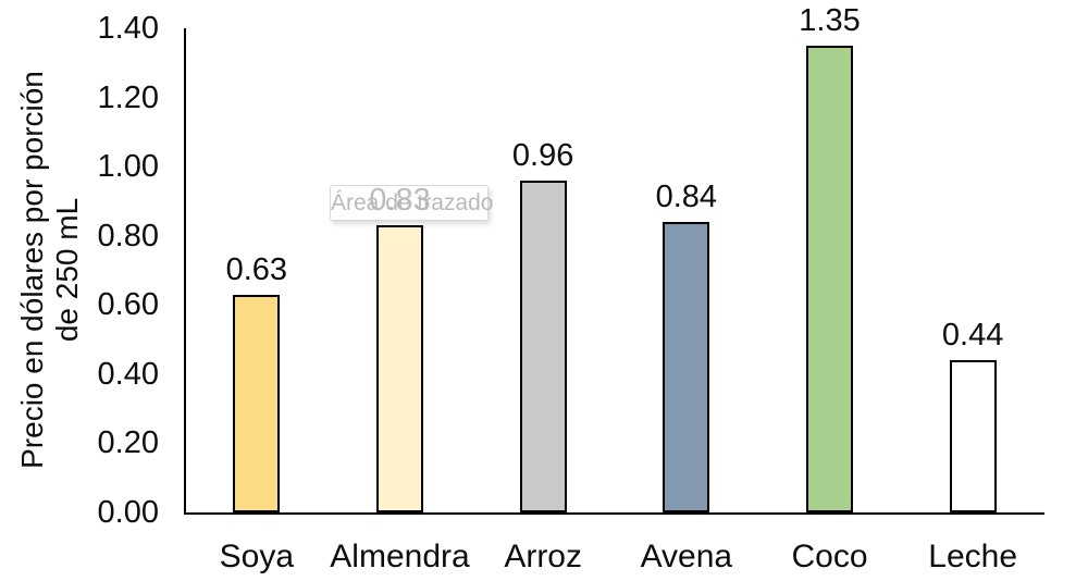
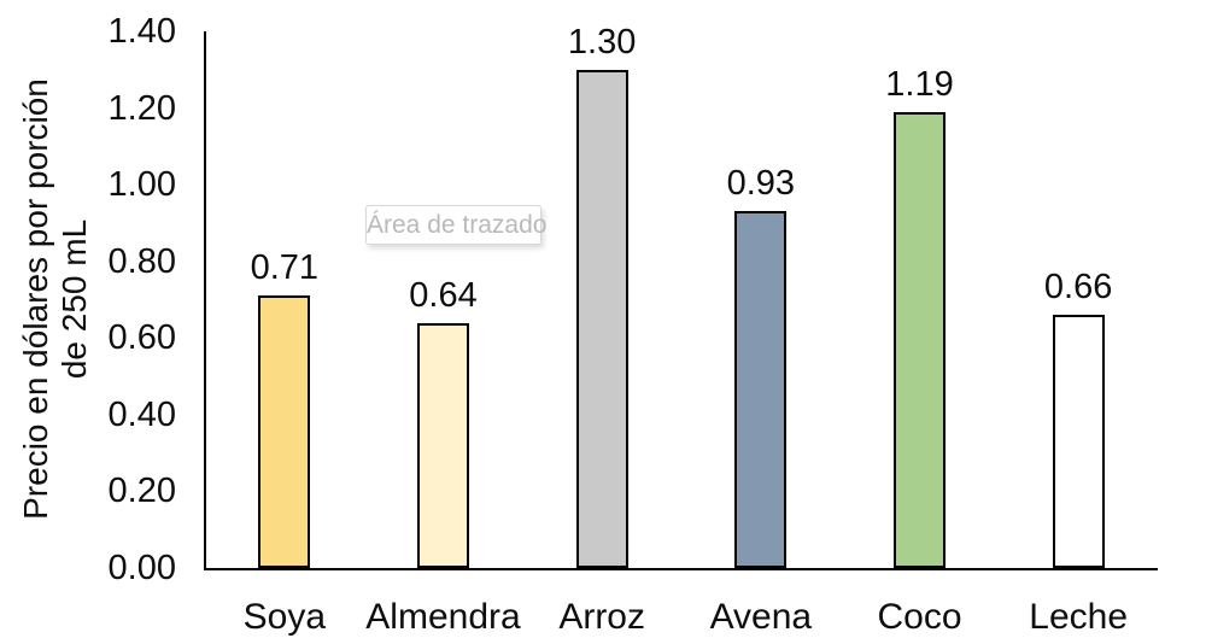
Soya: 0.63 -> 0.71
Almendra: 0.83 -> 0.64
Arroz: 0.96 -> 1.30
Avena: 0.84 -> 0.93
Coco: 1.35 -> 1.19
Leche: 0.44 -> 0.66
